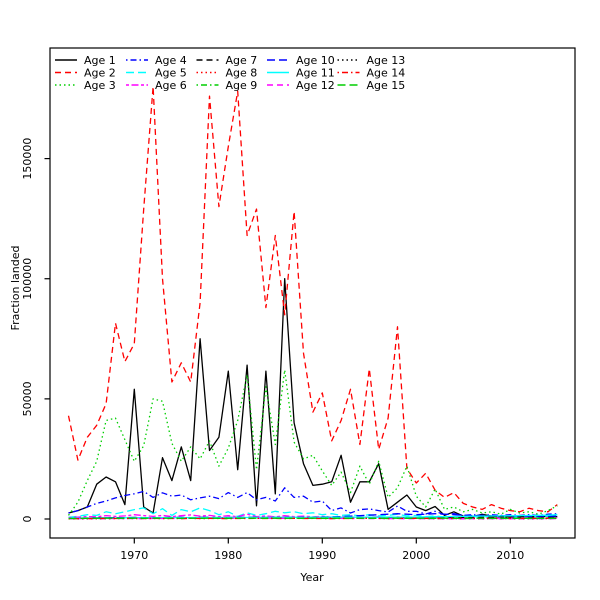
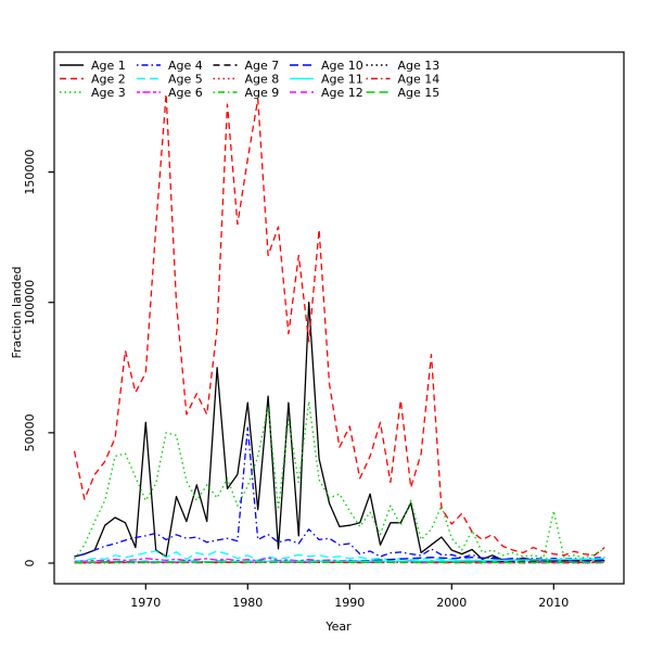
Age 4/1980: 11000 -> 52000
Age 3/2010: 4000 -> 20000
